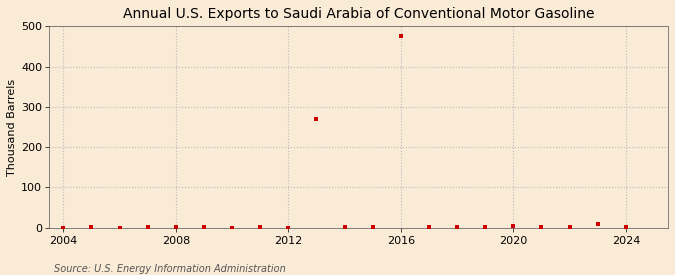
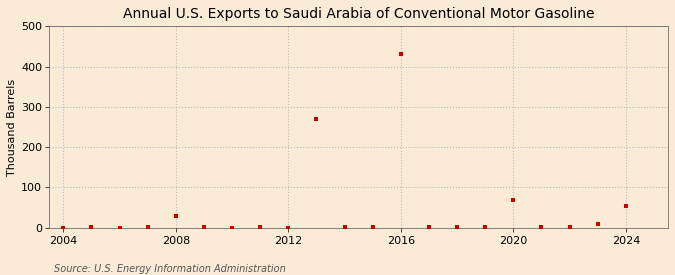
2008: 3 -> 30
2016: 475 -> 430
2020: 5 -> 70
2024: 2 -> 55
